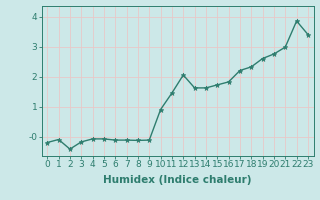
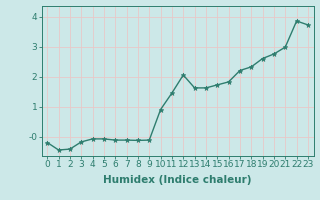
1: -0.10 -> -0.45
23: 3.40 -> 3.72
